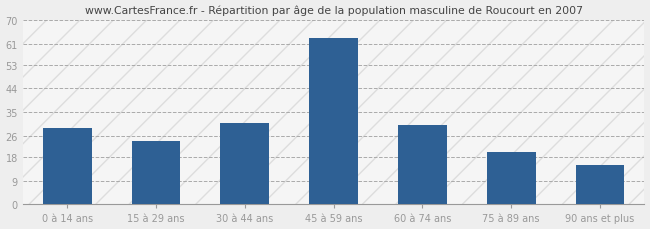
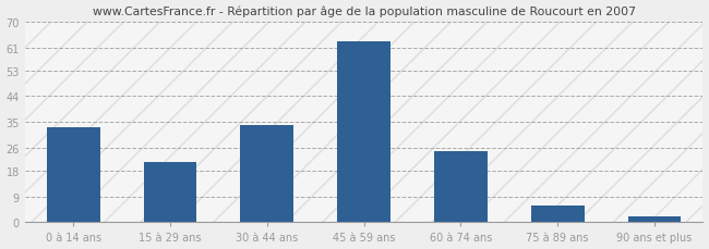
0 à 14 ans: 29 -> 33
15 à 29 ans: 24 -> 21
30 à 44 ans: 31 -> 34
60 à 74 ans: 30 -> 25
75 à 89 ans: 20 -> 6
90 ans et plus: 15 -> 2
